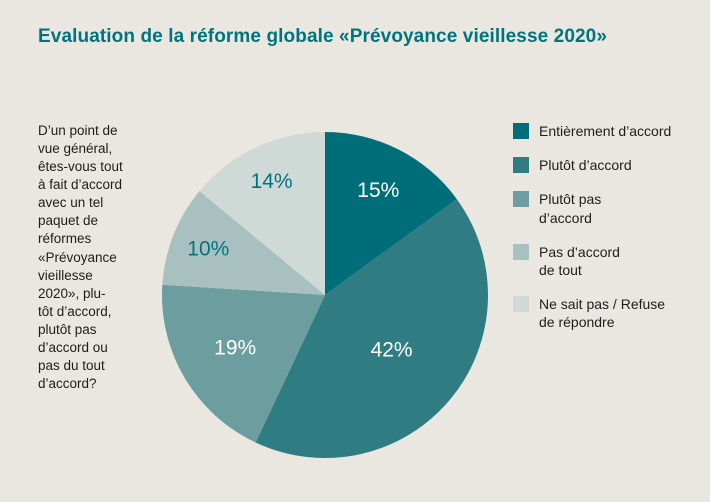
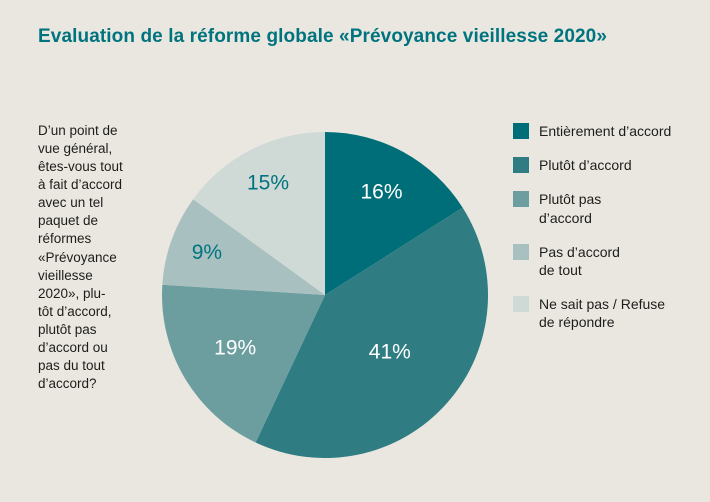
Entièrement d’accord: 15% -> 16%
Plutôt d’accord: 42% -> 41%
Pas d’accord de tout: 10% -> 9%
Ne sait pas / Refuse de répondre: 14% -> 15%
